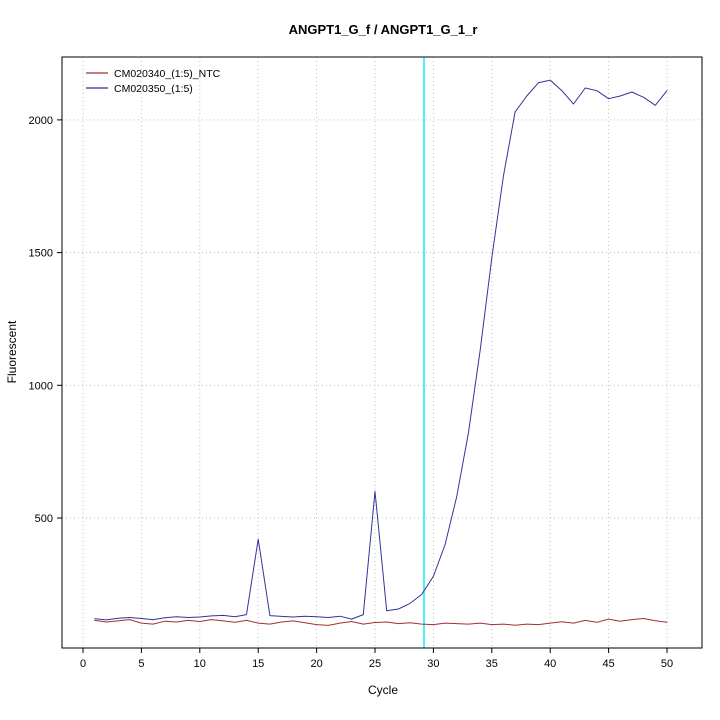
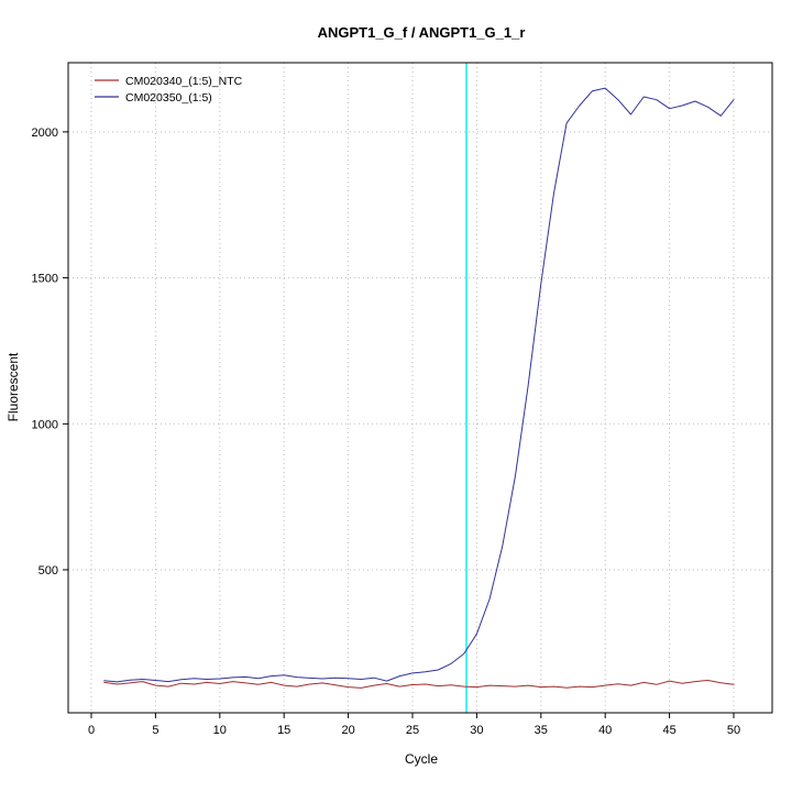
CM020350_(1:5)/15: 420 -> 140
CM020350_(1:5)/25: 600 -> 150
